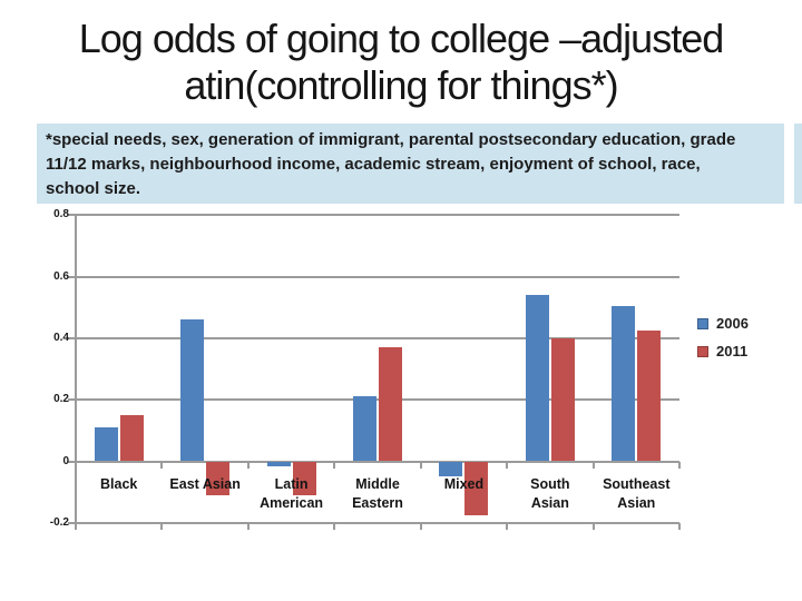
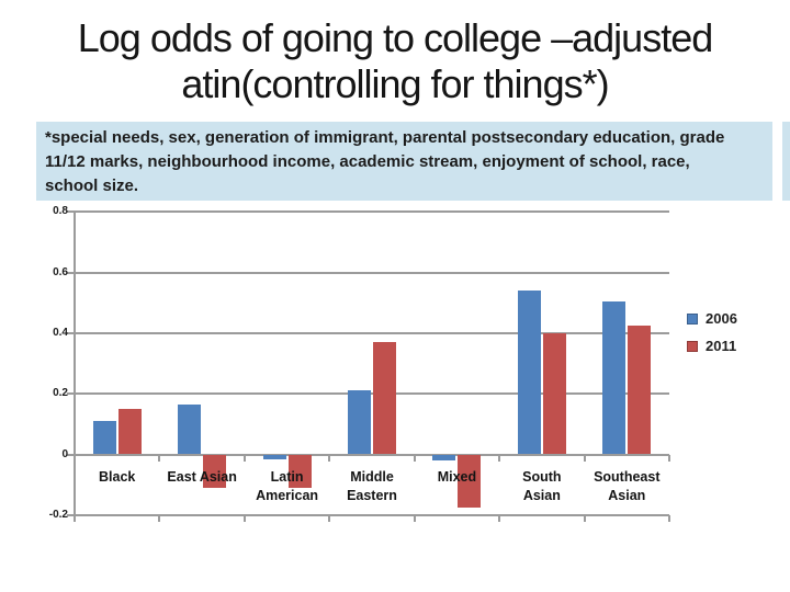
2006/East Asian: 0.46 -> 0.17
2006/Mixed: -0.05 -> -0.02
